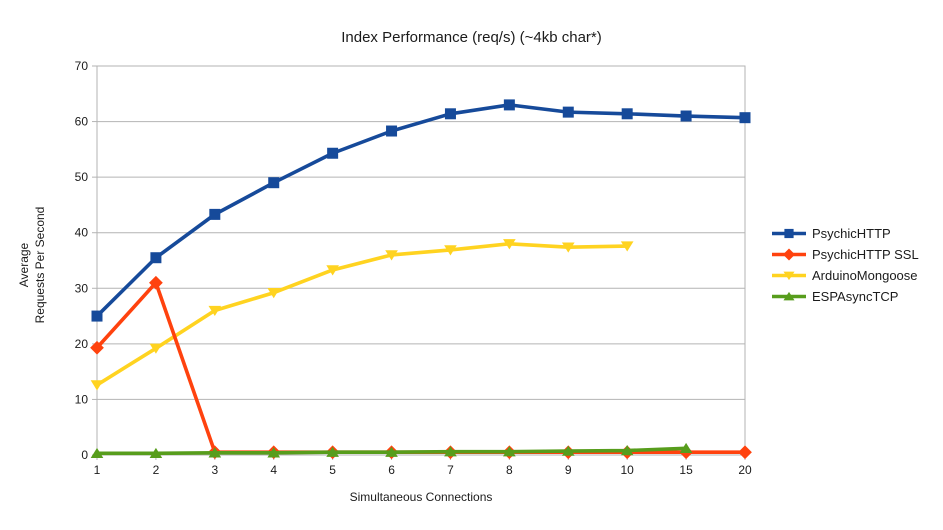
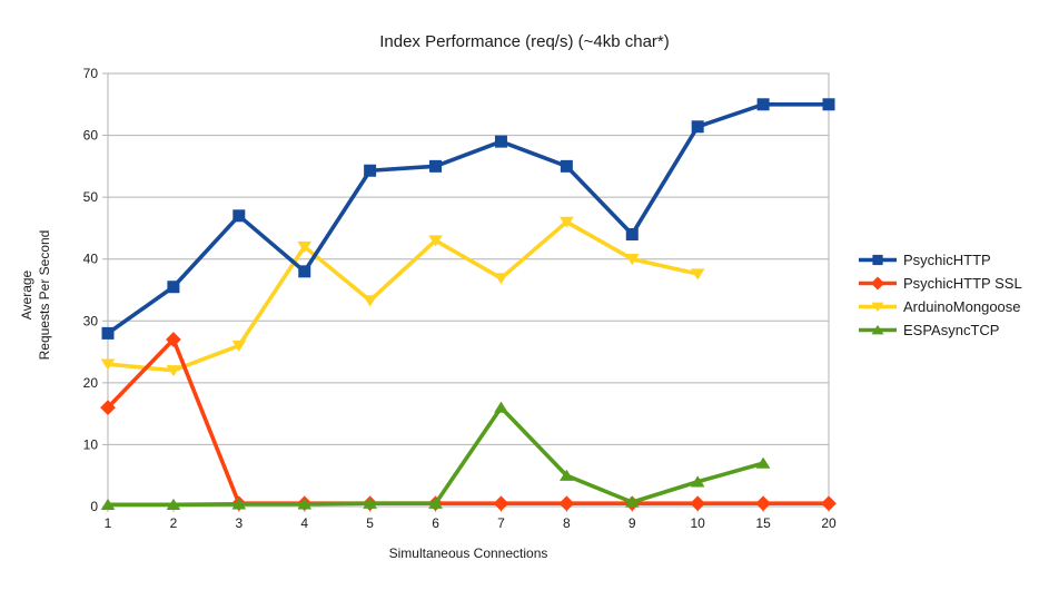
PsychicHTTP/1: 25 -> 28
PsychicHTTP SSL/1: 19 -> 16
ArduinoMongoose/1: 13 -> 23
PsychicHTTP SSL/2: 31 -> 27
ArduinoMongoose/2: 19 -> 22
PsychicHTTP/3: 43 -> 47
PsychicHTTP/4: 49 -> 38
ArduinoMongoose/4: 29 -> 42
PsychicHTTP/6: 58 -> 55
ArduinoMongoose/6: 36 -> 43
PsychicHTTP/7: 61 -> 59
ESPAsyncTCP/7: 1 -> 16
PsychicHTTP/8: 63 -> 55
ArduinoMongoose/8: 38 -> 46
ESPAsyncTCP/8: 1 -> 5
PsychicHTTP/9: 62 -> 44
ArduinoMongoose/9: 37 -> 40
ESPAsyncTCP/10: 1 -> 4
PsychicHTTP/15: 61 -> 65
ESPAsyncTCP/15: 1 -> 7
PsychicHTTP/20: 61 -> 65
